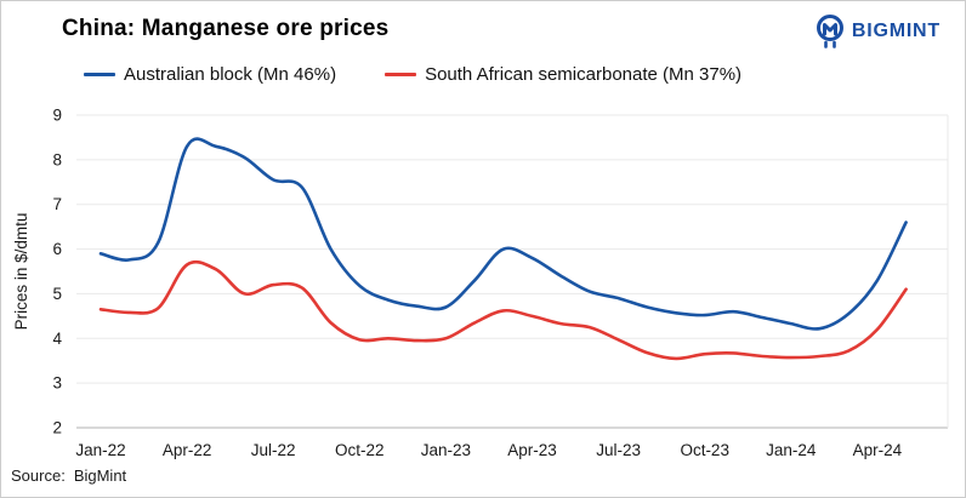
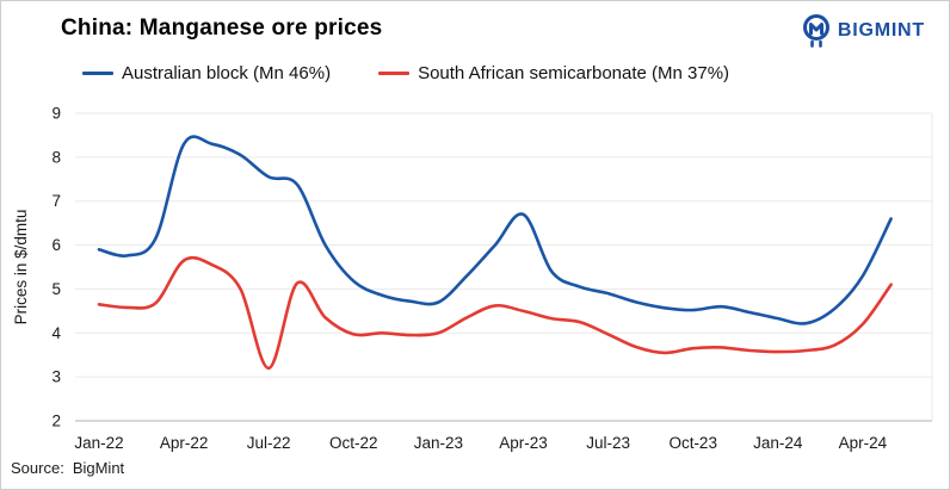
South African semicarbonate (Mn 37%)/Jul-22: 5.2 -> 3.2
Australian block (Mn 46%)/Apr-23: 5.8 -> 6.7
